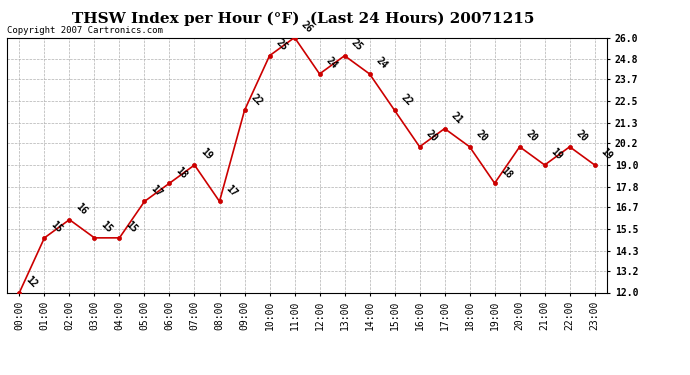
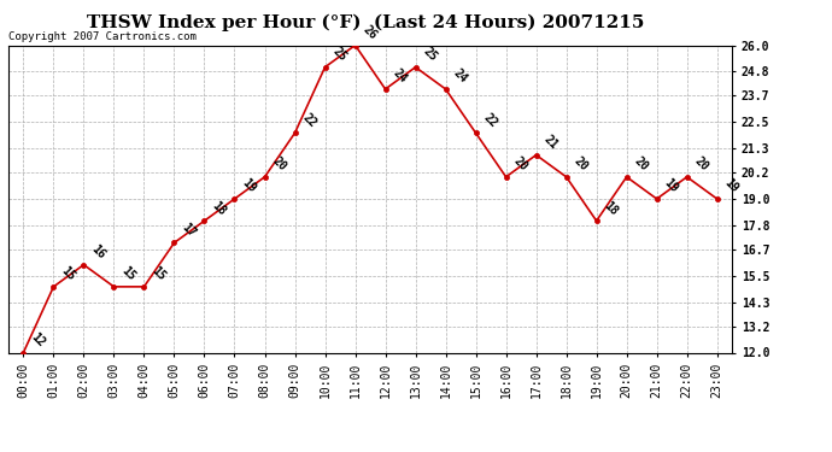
08:00: 17 -> 20
